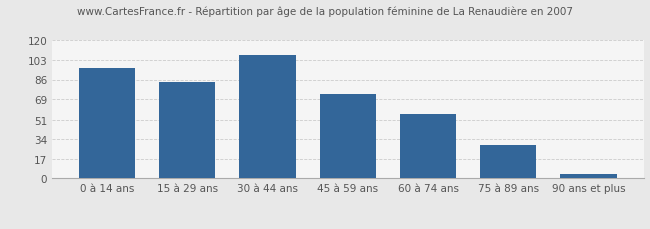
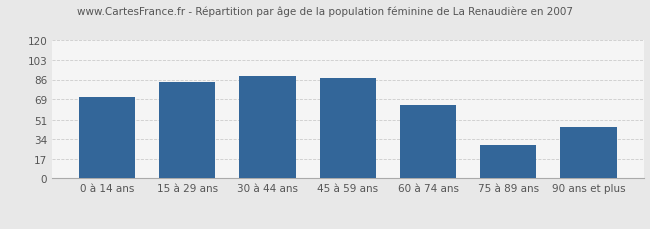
0 à 14 ans: 96 -> 71
30 à 44 ans: 107 -> 89
45 à 59 ans: 73 -> 87
60 à 74 ans: 56 -> 64
90 ans et plus: 4 -> 45
